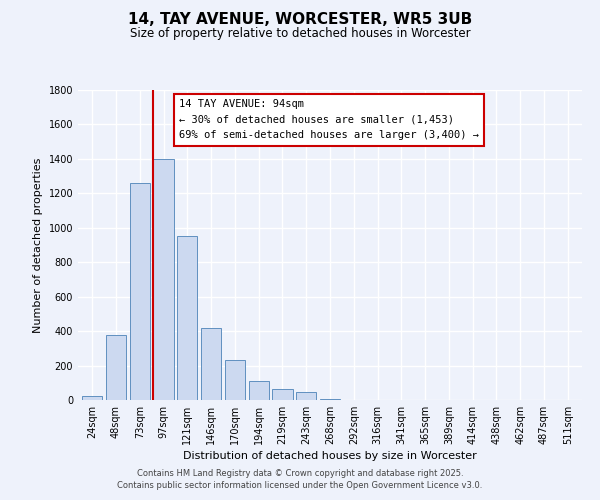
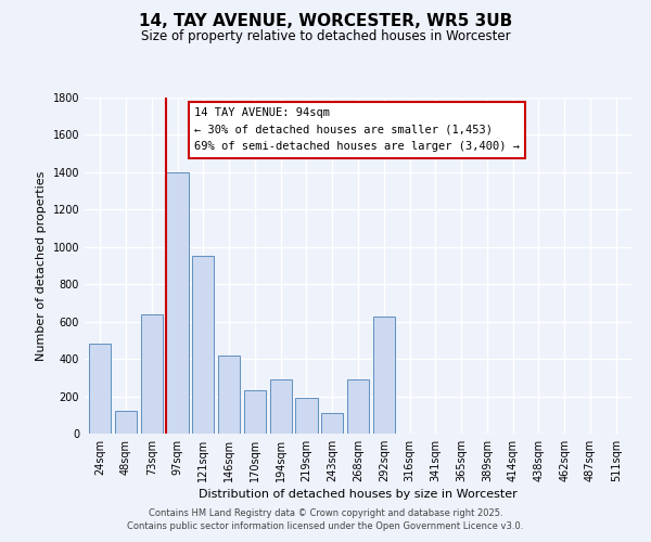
24sqm: 20 -> 480
48sqm: 380 -> 120
73sqm: 1260 -> 640
194sqm: 110 -> 290
219sqm: 60 -> 190
243sqm: 40 -> 110
268sqm: 0 -> 290
292sqm: 0 -> 630
